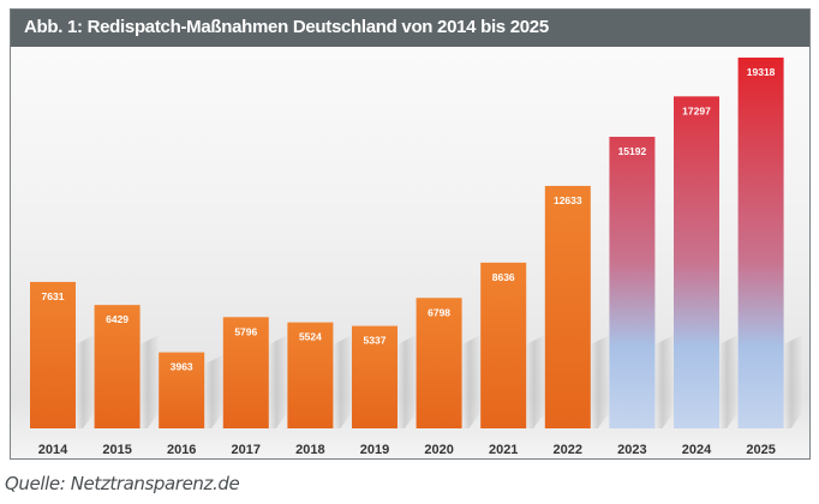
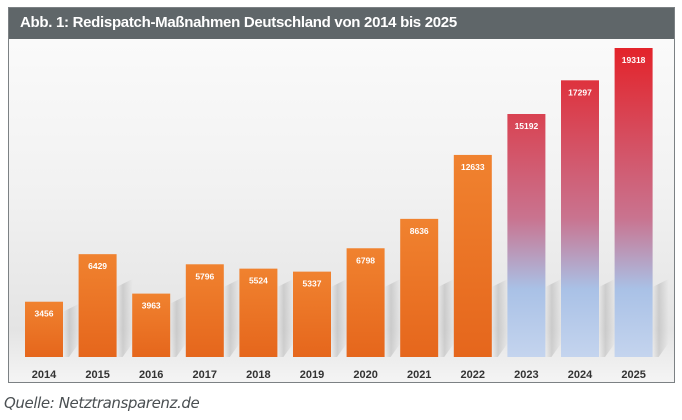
2014: 7631 -> 3456
